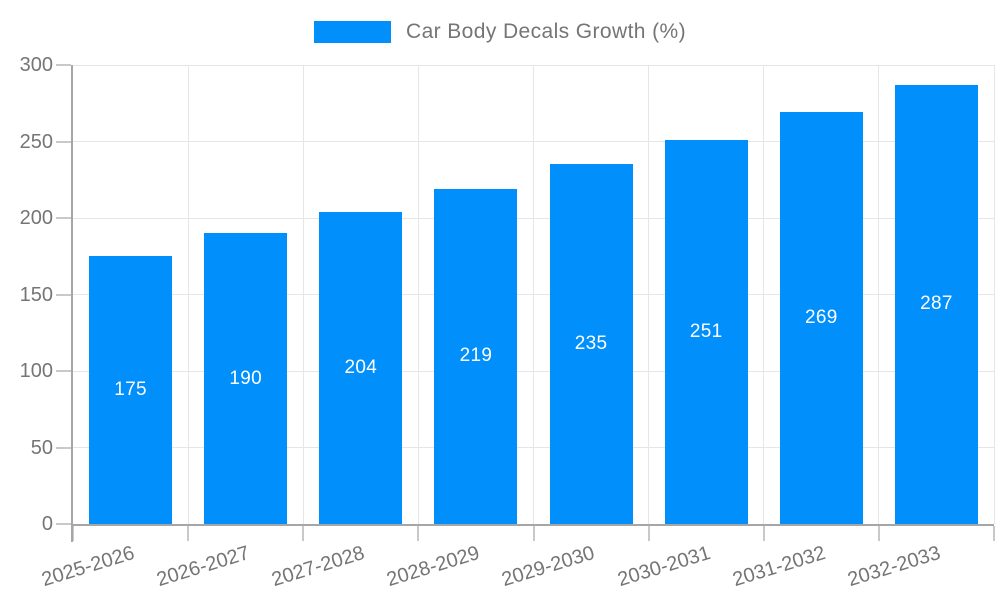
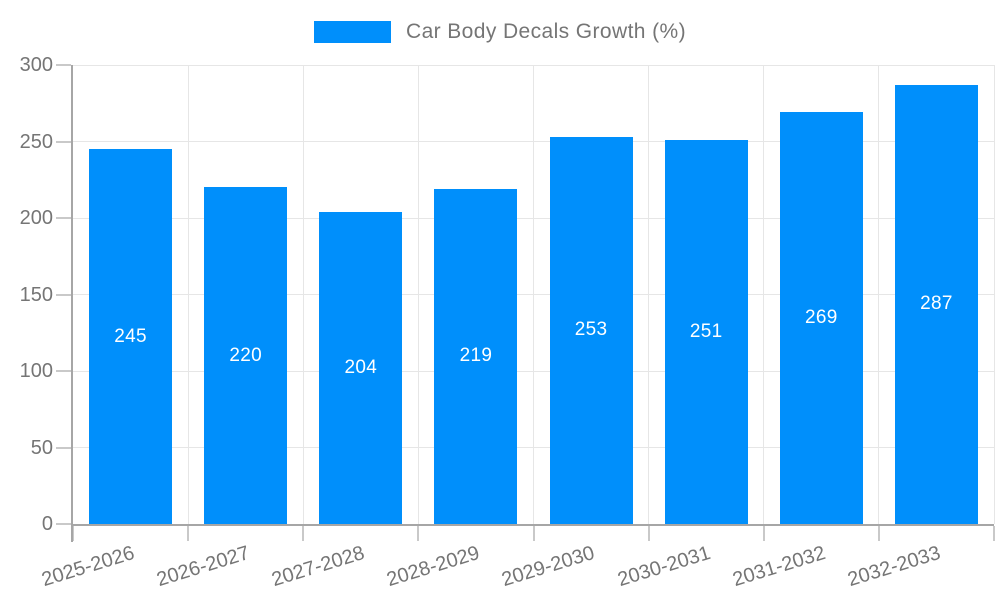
2025-2026: 175 -> 245
2026-2027: 190 -> 220
2029-2030: 235 -> 253
